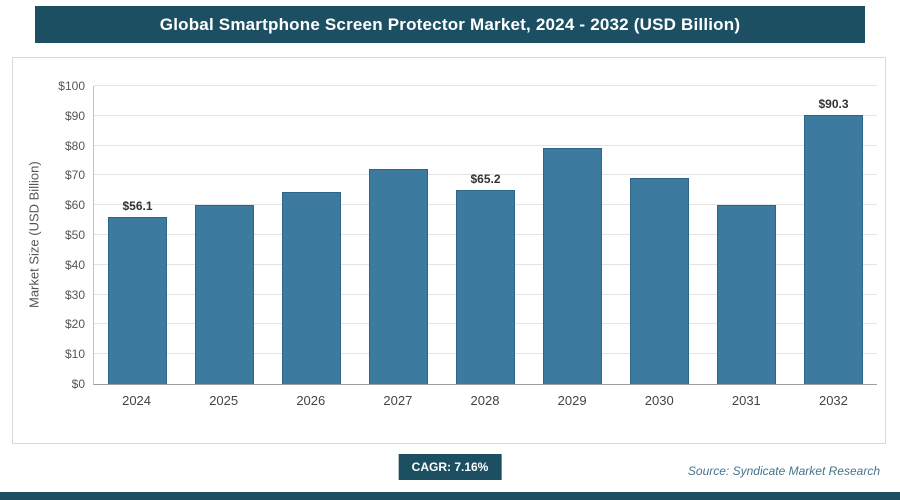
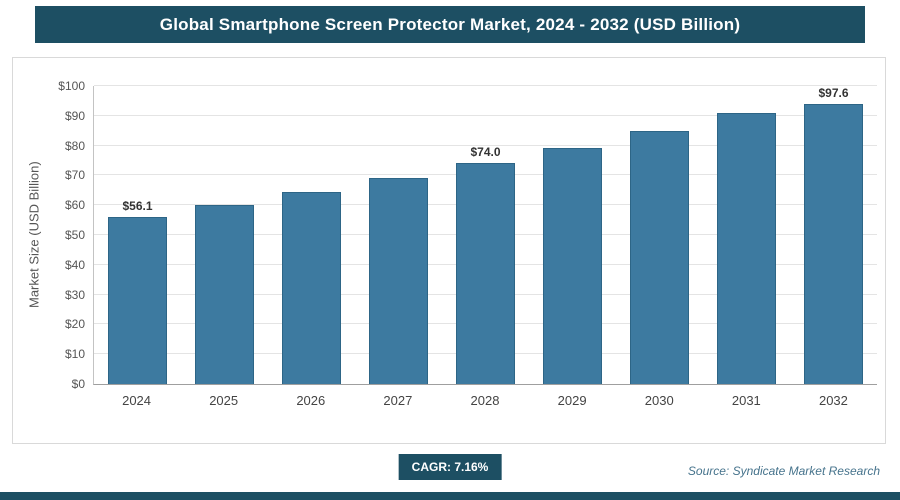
2027: $72 -> $69
2028: $65.2 -> $74.0
2030: $69 -> $85
2031: $60 -> $91
2032: $90.3 -> $97.6
